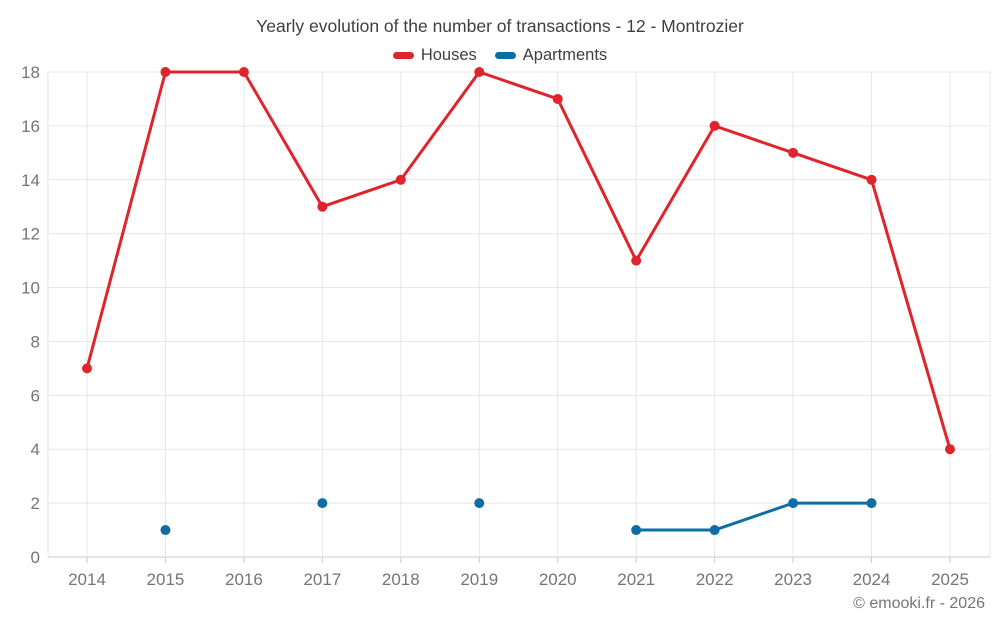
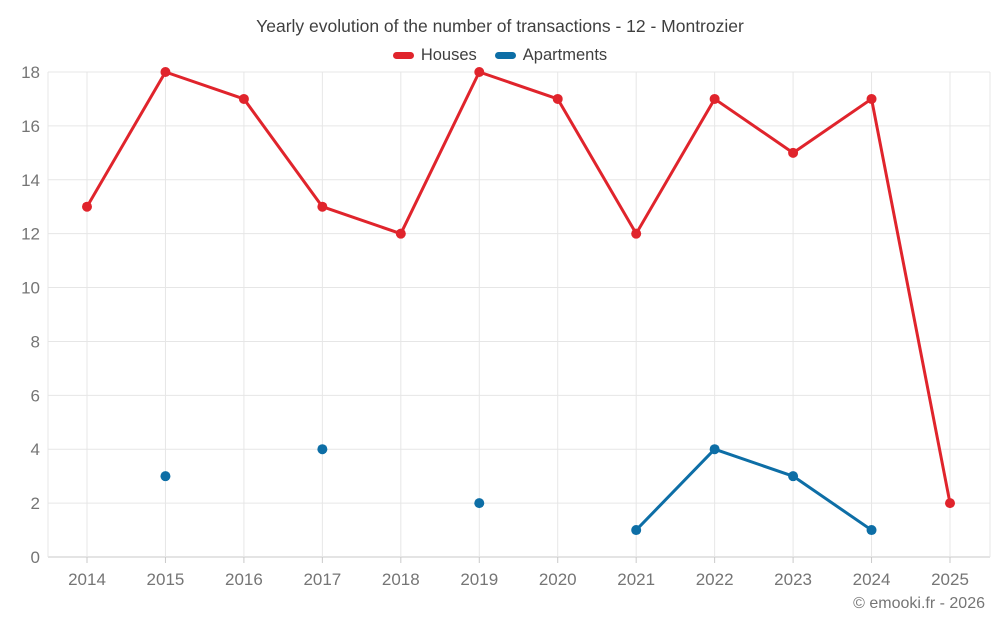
Houses/2014: 7 -> 13
Apartments/2015: 1 -> 3
Houses/2016: 18 -> 17
Apartments/2017: 2 -> 4
Houses/2018: 14 -> 12
Houses/2021: 11 -> 12
Houses/2022: 16 -> 17
Apartments/2022: 1 -> 4
Apartments/2023: 2 -> 3
Houses/2024: 14 -> 17
Apartments/2024: 2 -> 1
Houses/2025: 4 -> 2
